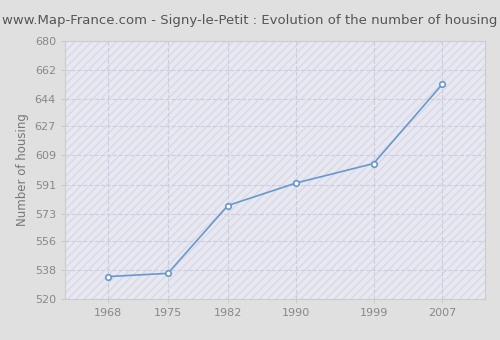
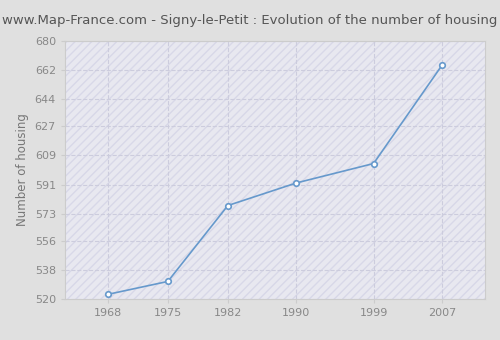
1968: 534 -> 523
1975: 536 -> 531
2007: 653 -> 665
